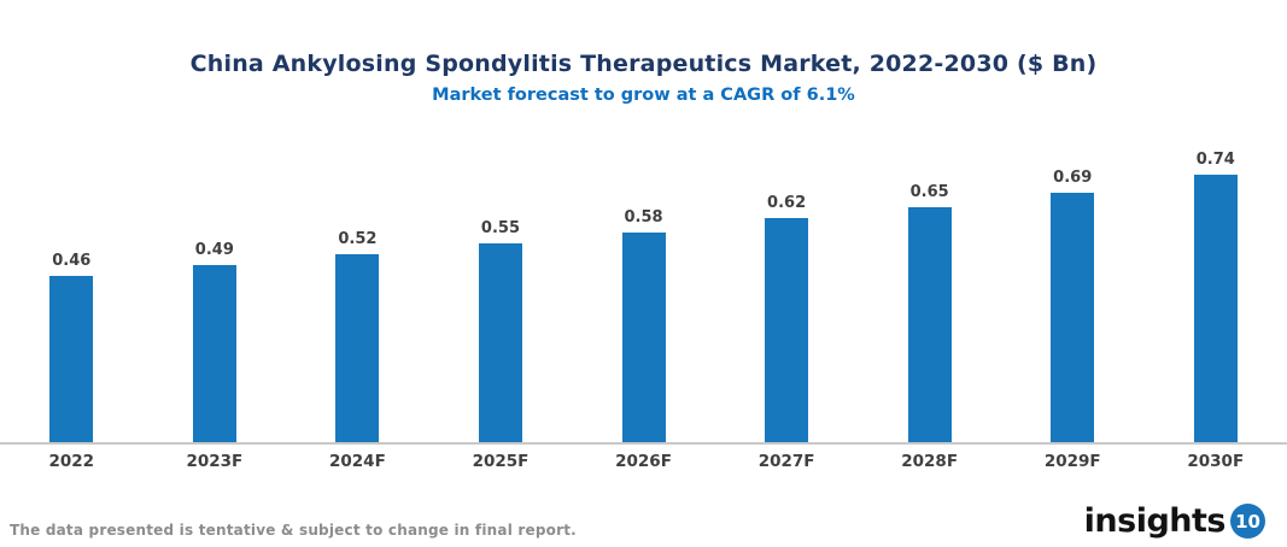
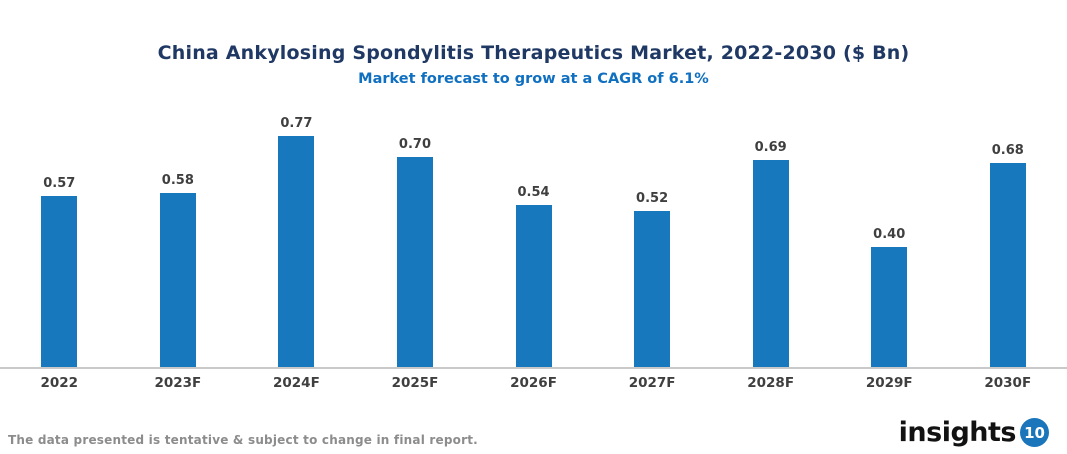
2022: 0.46 -> 0.57
2023F: 0.49 -> 0.58
2024F: 0.52 -> 0.77
2025F: 0.55 -> 0.70
2026F: 0.58 -> 0.54
2027F: 0.62 -> 0.52
2028F: 0.65 -> 0.69
2029F: 0.69 -> 0.40
2030F: 0.74 -> 0.68
